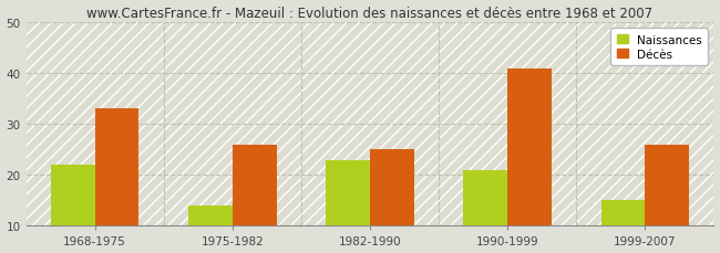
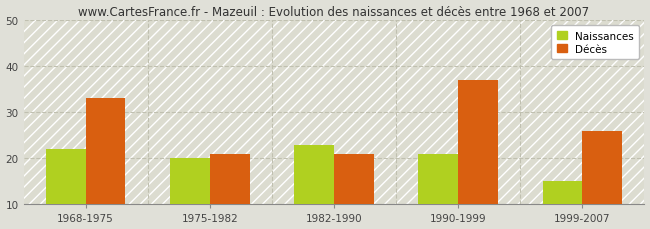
Naissances/1975-1982: 14 -> 20
Décès/1975-1982: 26 -> 21
Décès/1982-1990: 25 -> 21
Décès/1990-1999: 41 -> 37
